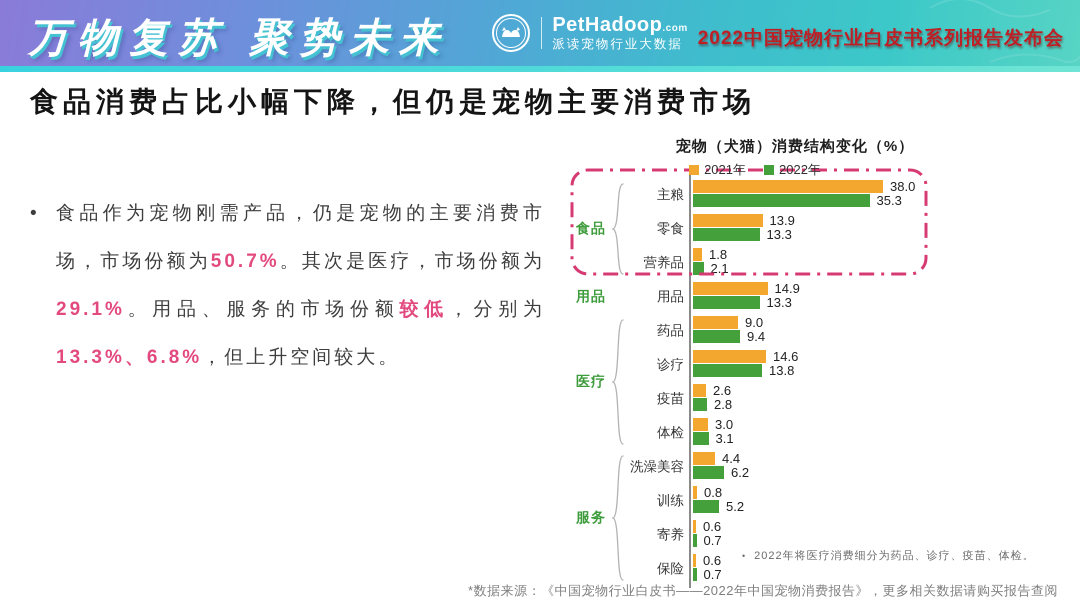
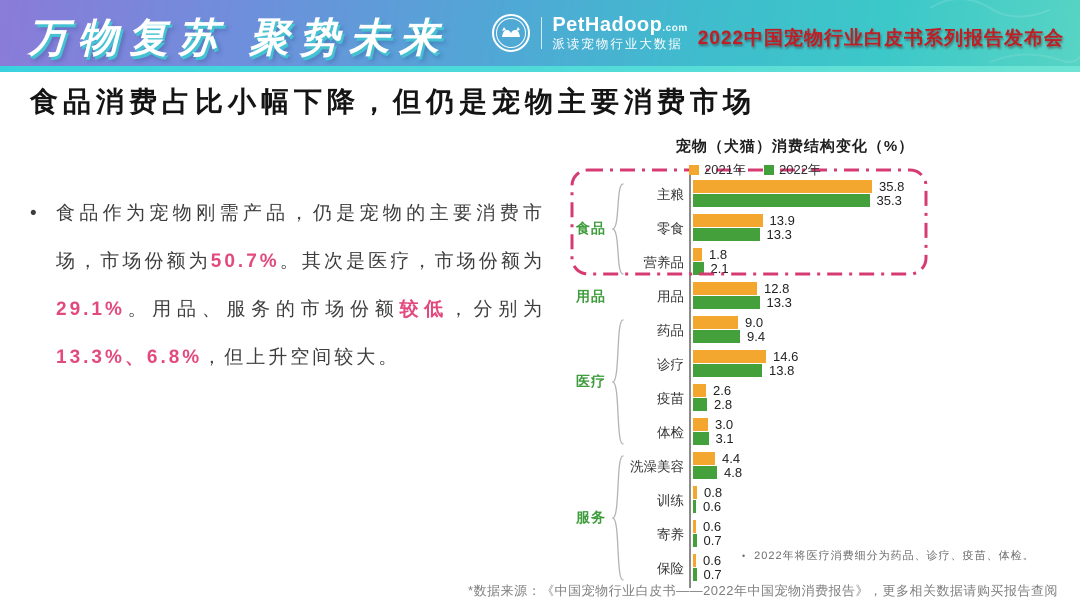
2021年/主粮: 38.0 -> 35.8
2021年/用品: 14.9 -> 12.8
2022年/洗澡美容: 6.2 -> 4.8
2022年/训练: 5.2 -> 0.6
